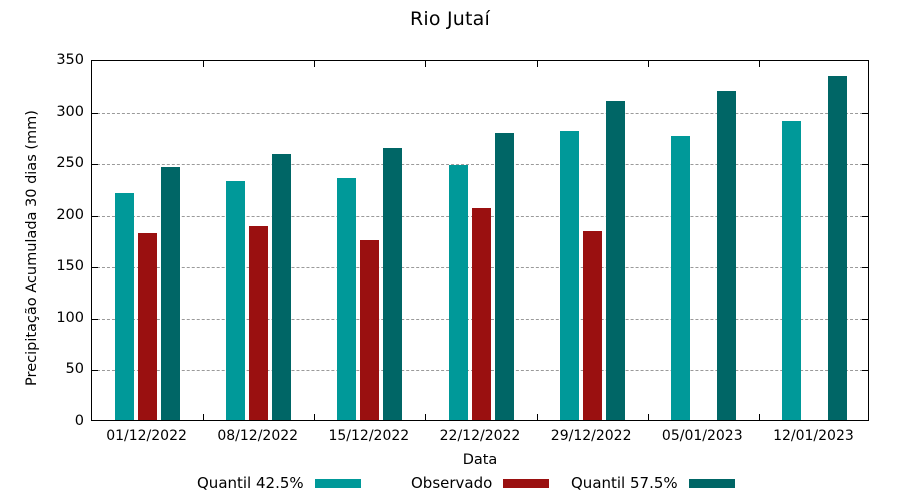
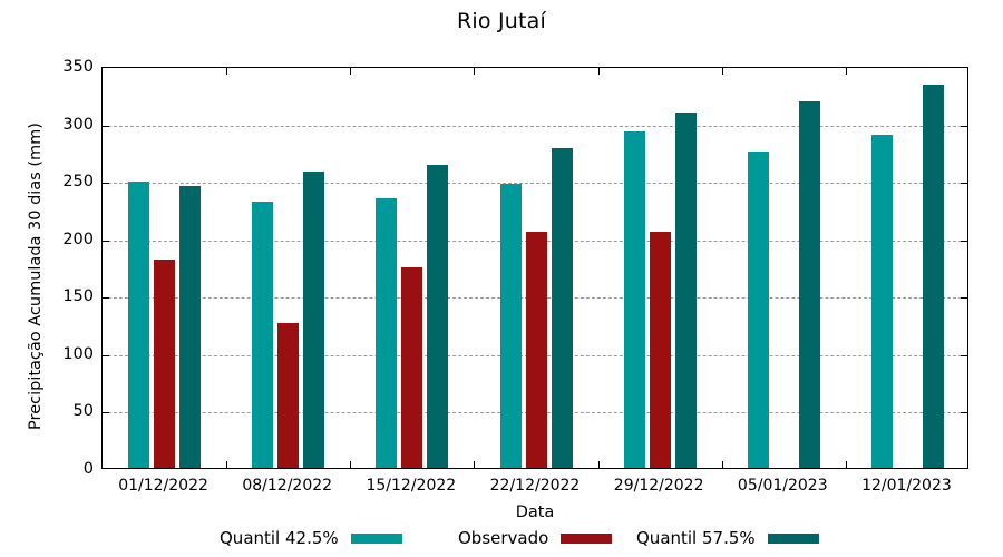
Quantil 42.5%/01/12/2022: 220 -> 249
Observado/08/12/2022: 188 -> 126
Quantil 42.5%/29/12/2022: 280 -> 293
Observado/29/12/2022: 183 -> 206
